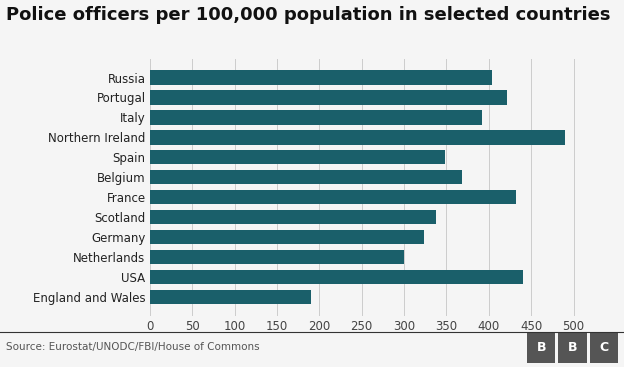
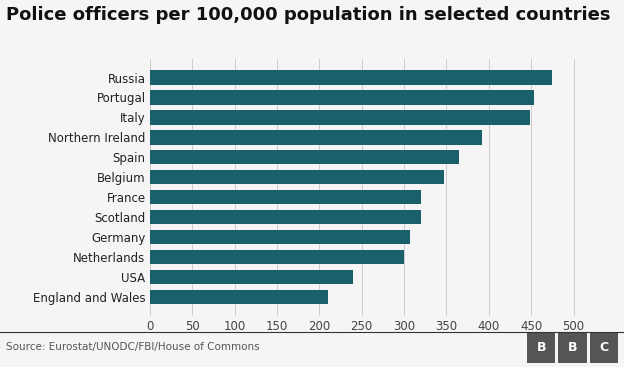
Russia: 404 -> 474
Portugal: 422 -> 453
Italy: 392 -> 449
Northern Ireland: 490 -> 392
Spain: 348 -> 365
Belgium: 368 -> 347
France: 432 -> 320
Scotland: 338 -> 320
Germany: 324 -> 307
USA: 440 -> 240
England and Wales: 190 -> 210
